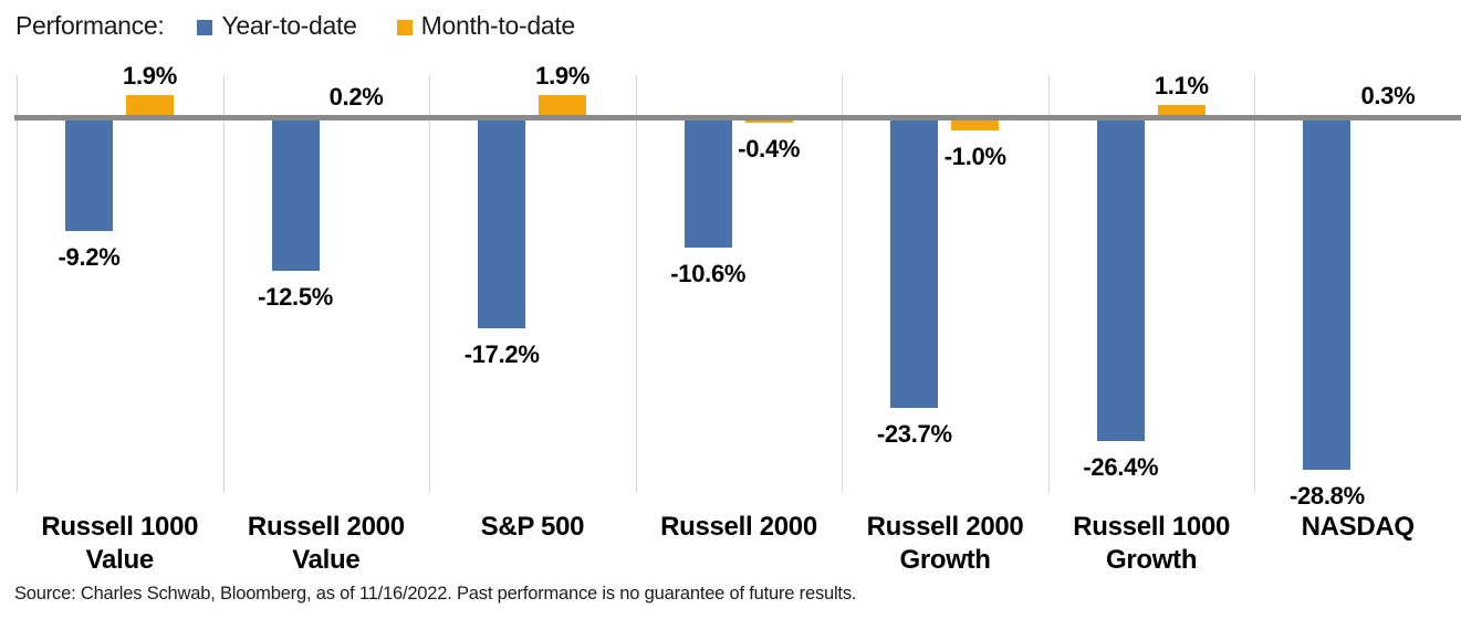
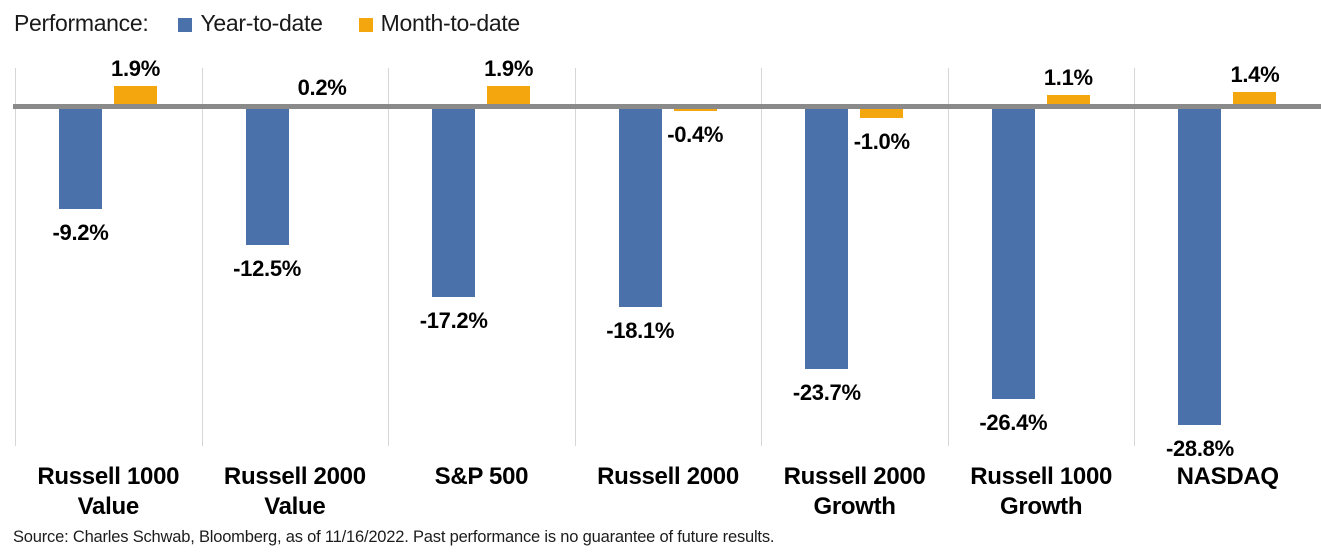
Year-to-date/Russell 2000: -10.6% -> -18.1%
Month-to-date/NASDAQ: 0.3% -> 1.4%
